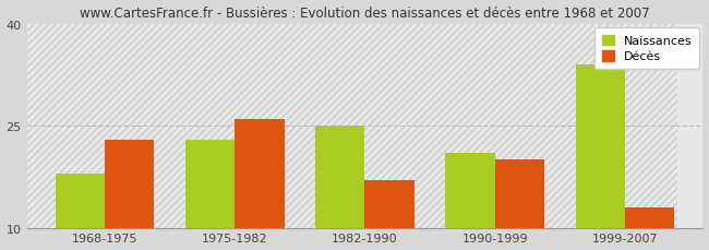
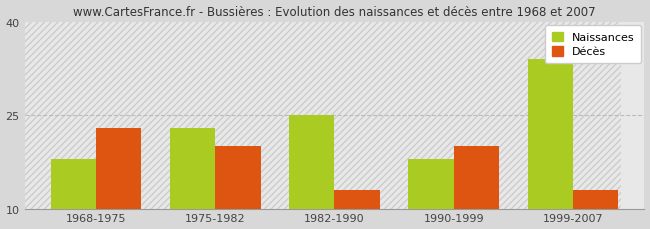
Décès/1975-1982: 26 -> 20
Décès/1982-1990: 17 -> 13
Naissances/1990-1999: 21 -> 18
